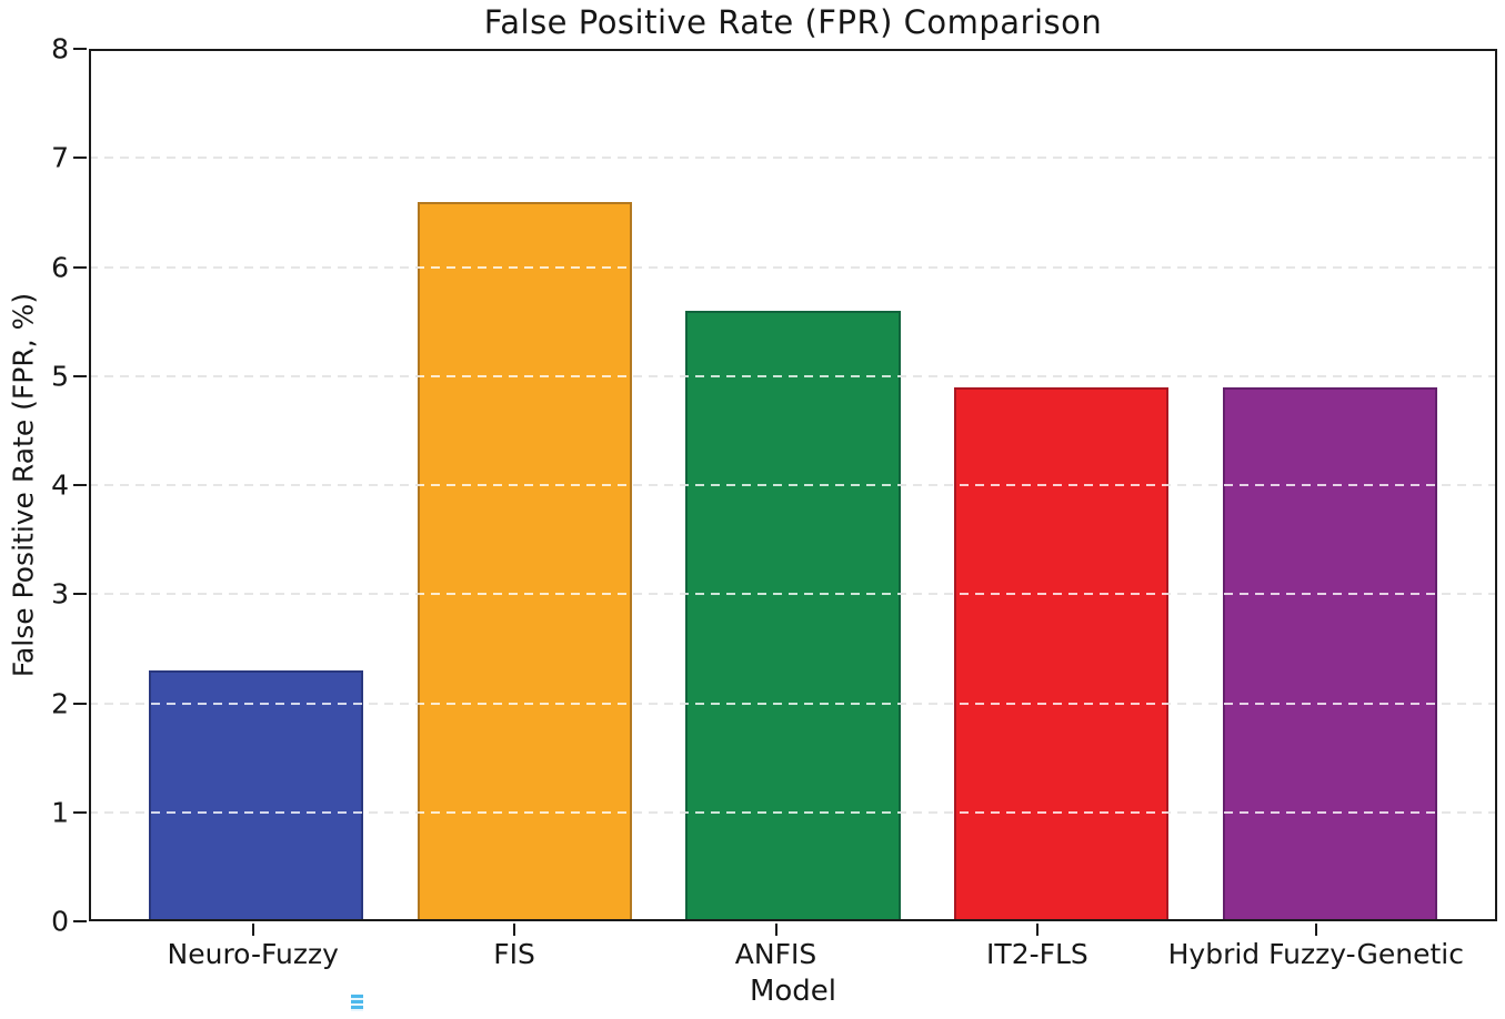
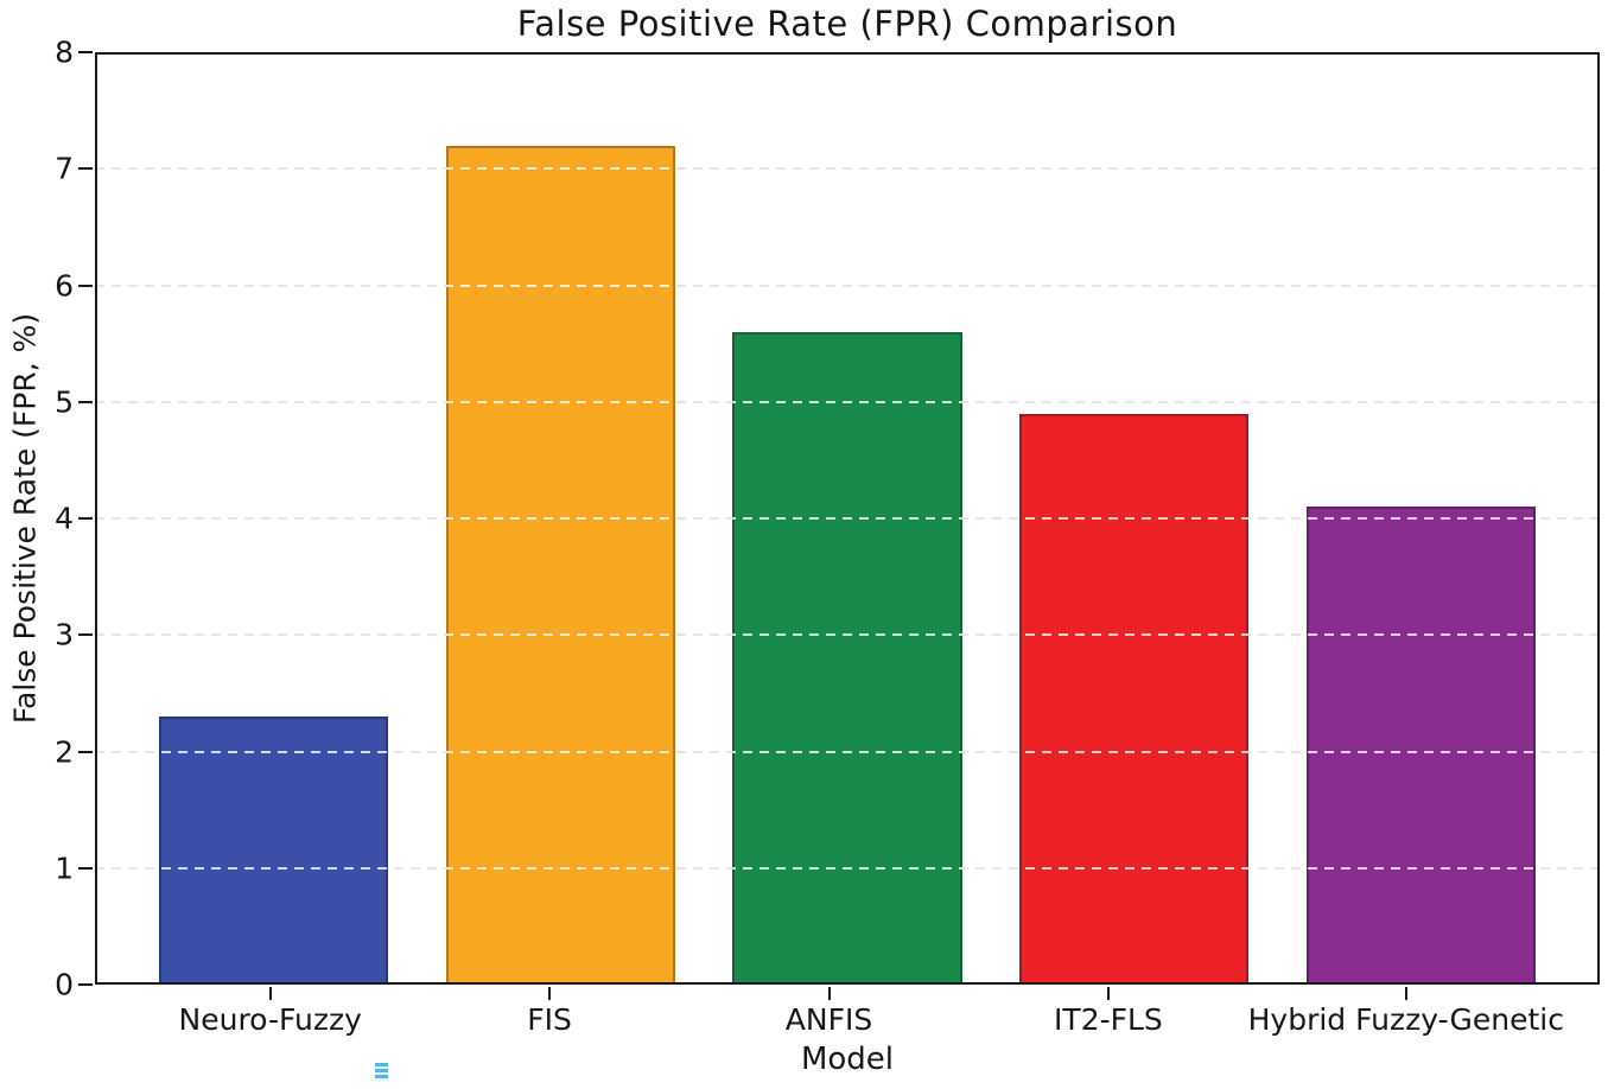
FIS: 6.6 -> 7.2
Hybrid Fuzzy-Genetic: 4.9 -> 4.1
